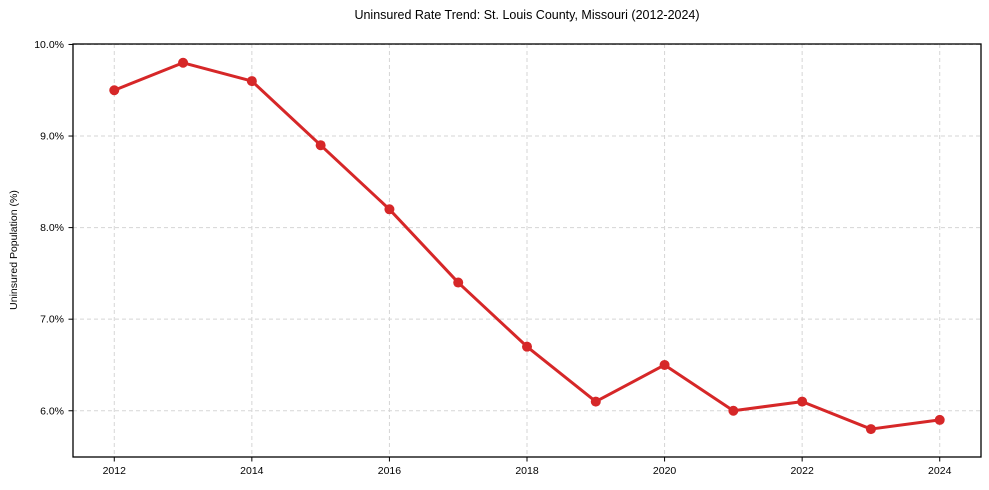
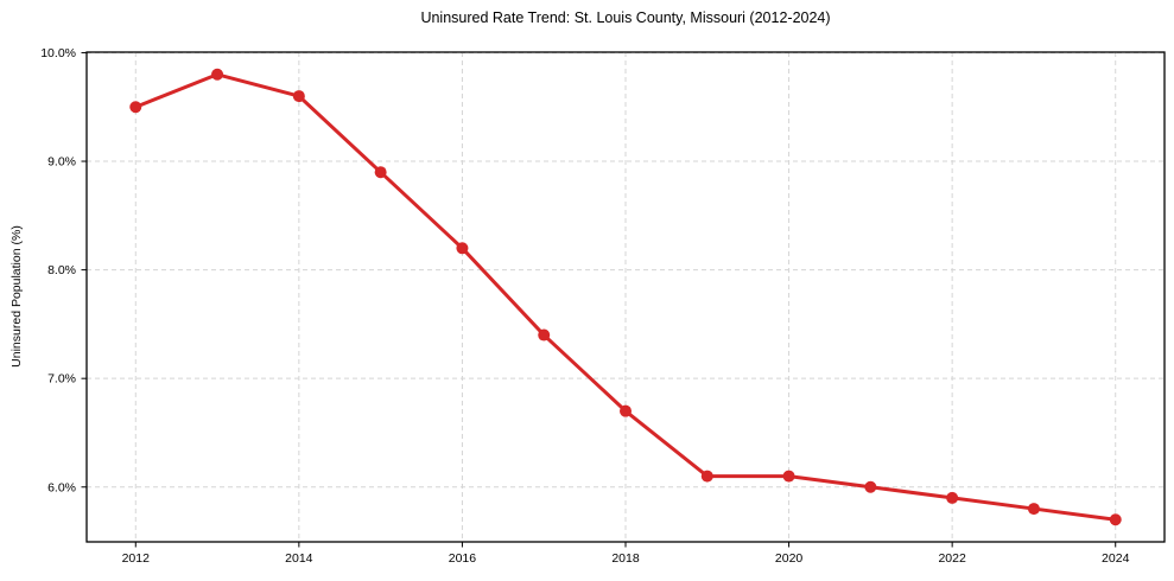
2020: 6.5% -> 6.1%
2022: 6.1% -> 5.9%
2024: 5.9% -> 5.7%
